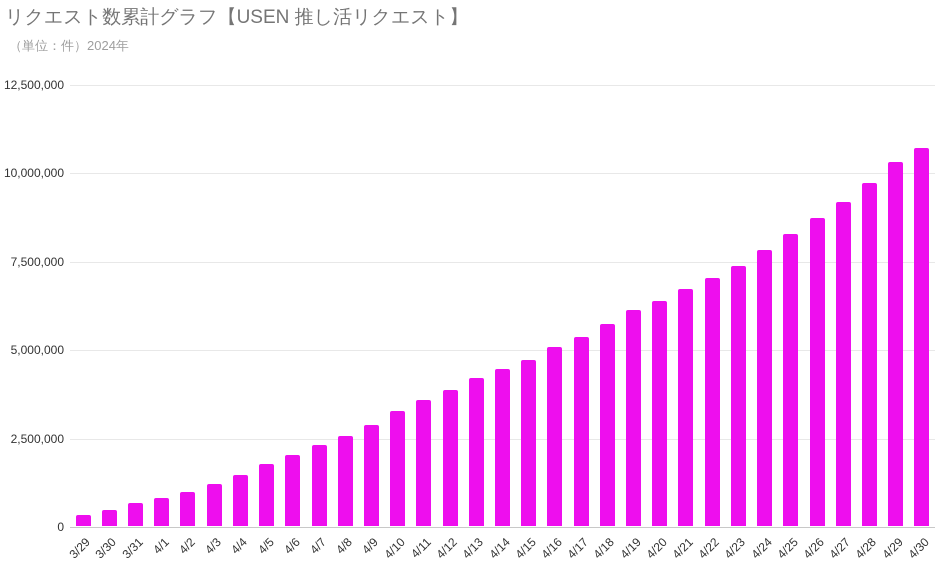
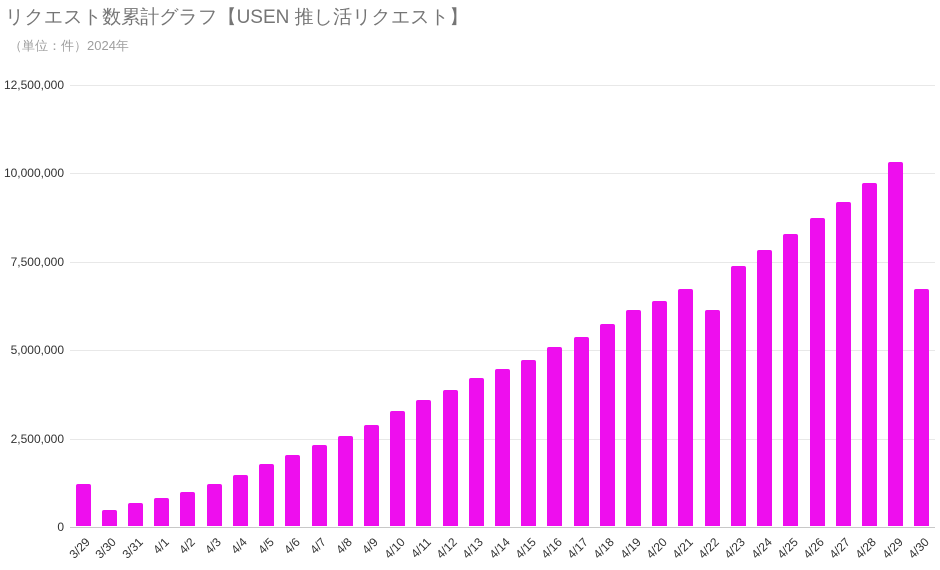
3/29: 300000 -> 1200000
4/22: 7000000 -> 6100000
4/30: 10700000 -> 6700000
